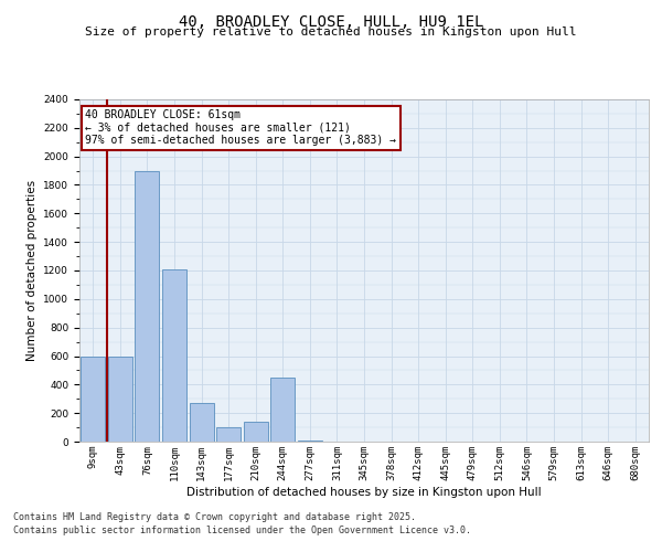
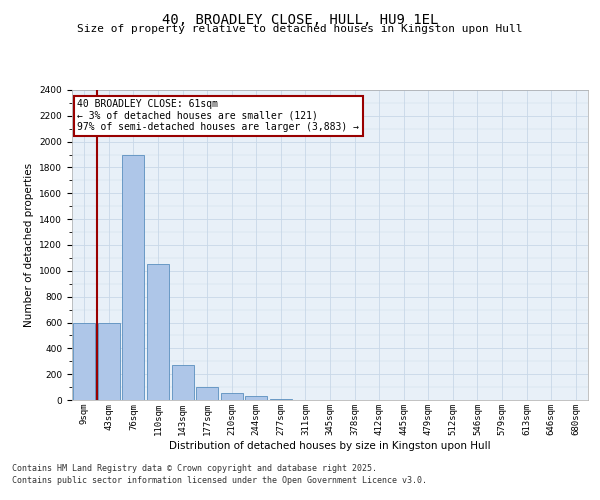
110sqm: 1210 -> 1050
210sqm: 140 -> 60
244sqm: 450 -> 30
